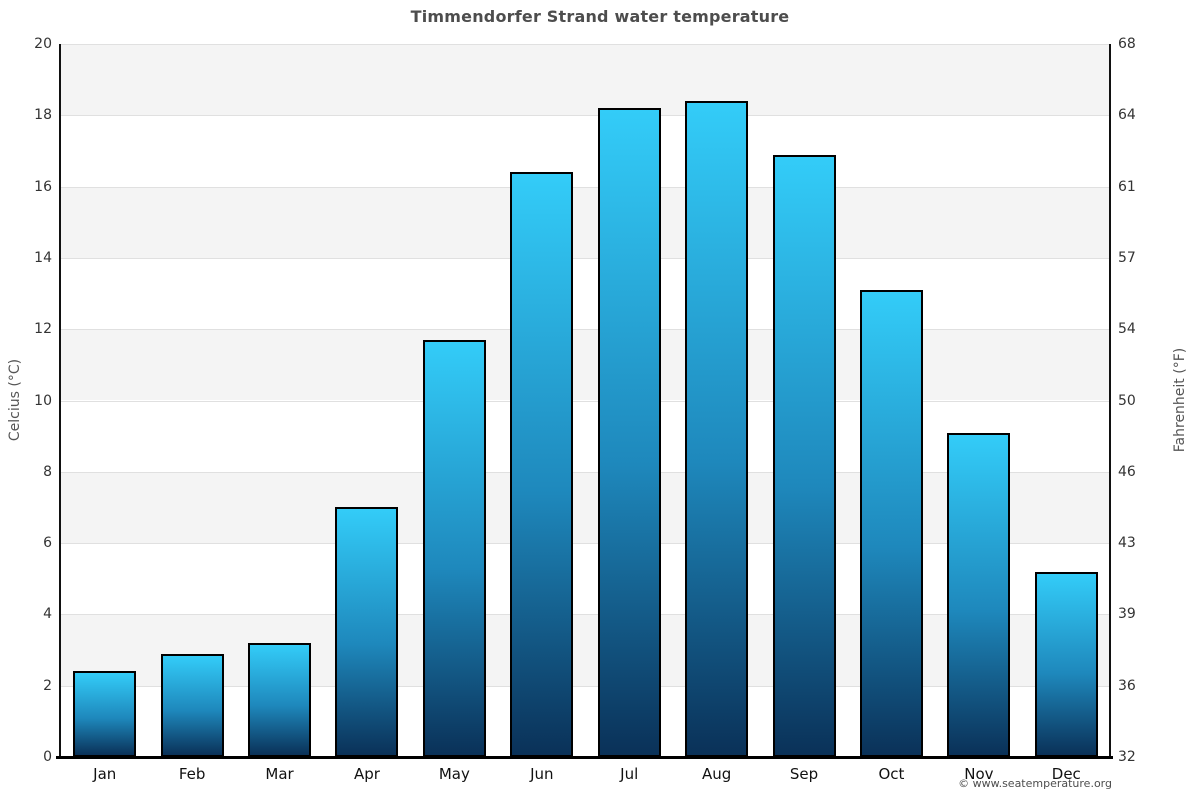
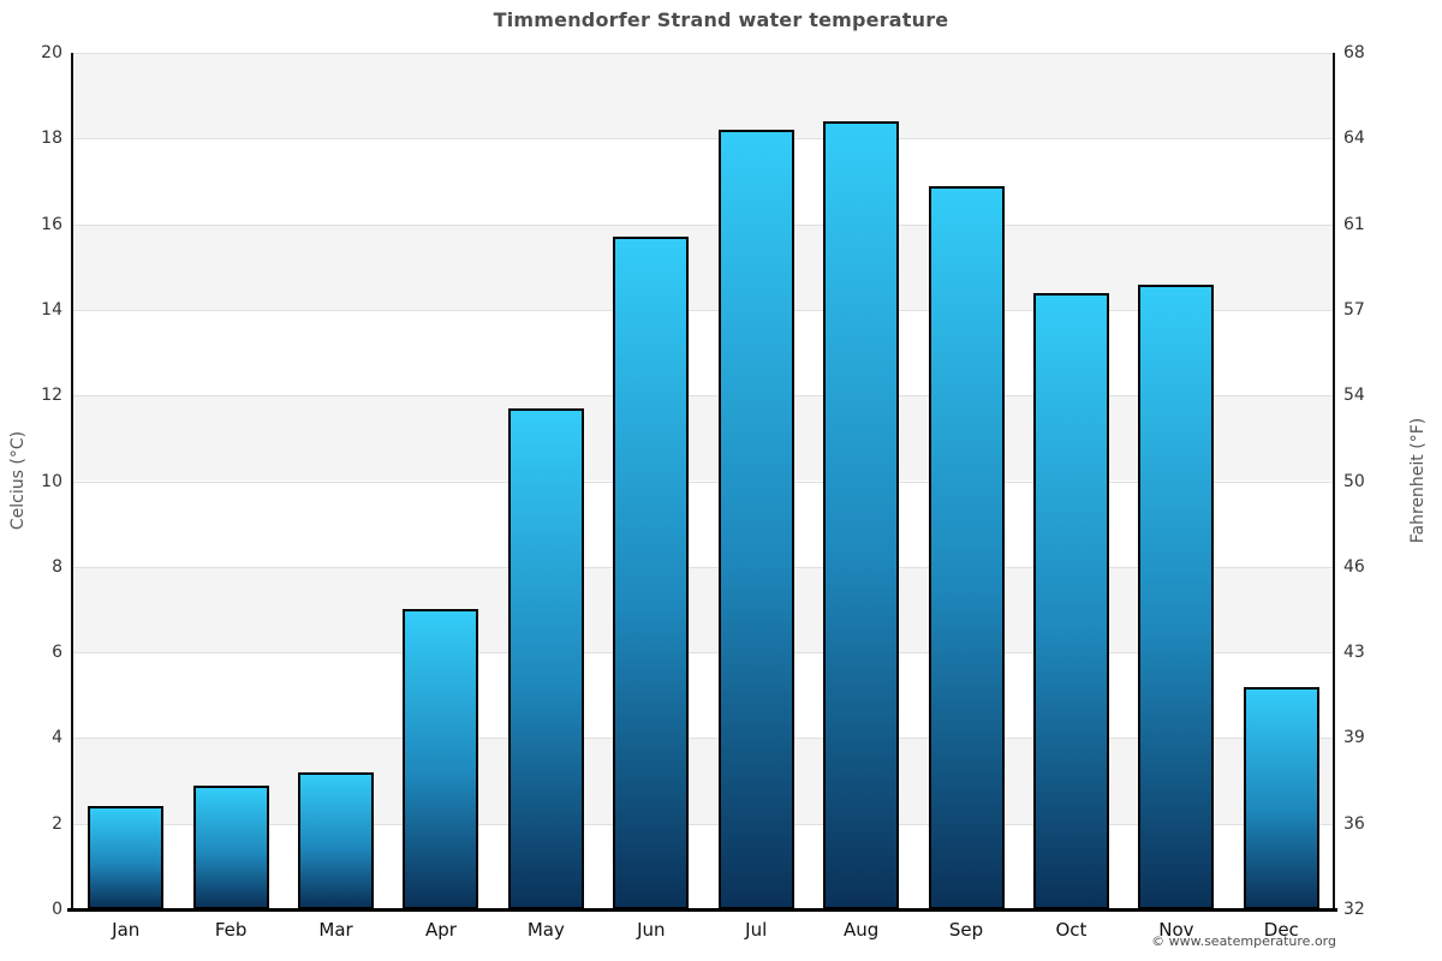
Jun: 16.4 -> 15.7
Oct: 13.1 -> 14.4
Nov: 9.1 -> 14.6
